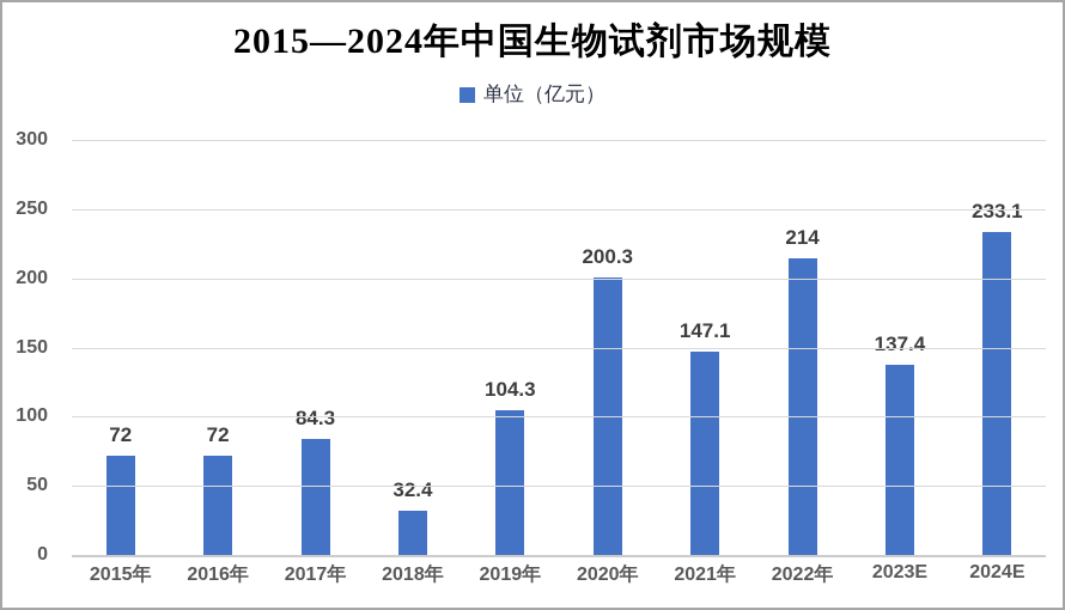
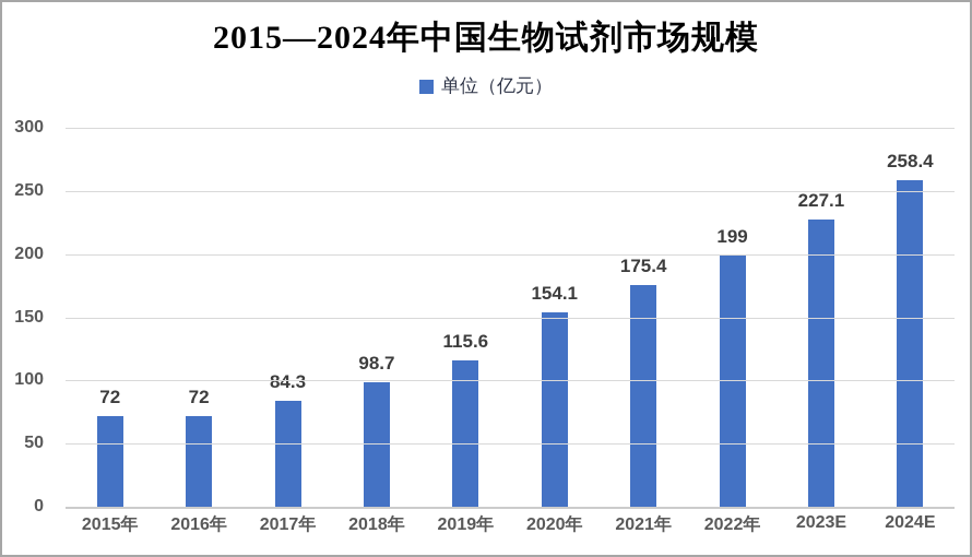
2018年: 32.4 -> 98.7
2019年: 104.3 -> 115.6
2020年: 200.3 -> 154.1
2021年: 147.1 -> 175.4
2022年: 214 -> 199
2023E: 137.4 -> 227.1
2024E: 233.1 -> 258.4
